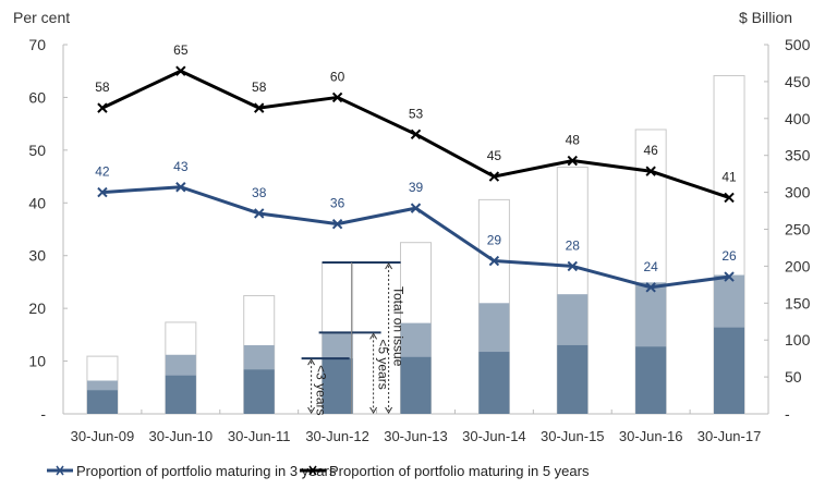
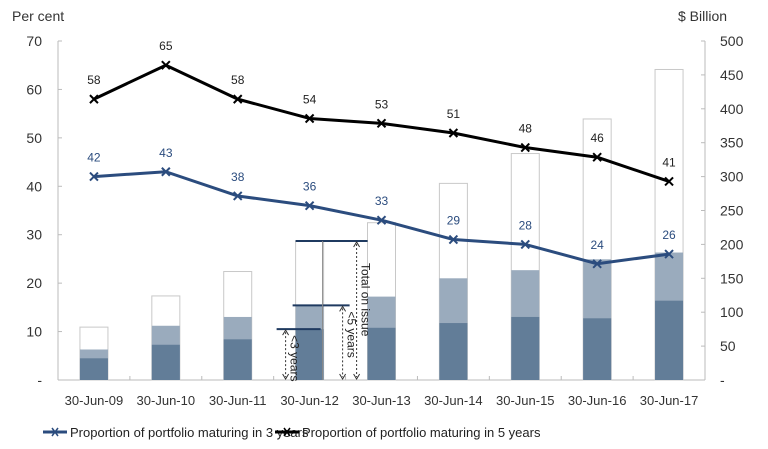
Proportion of portfolio maturing in 5 years/30-Jun-12: 60 -> 54
Proportion of portfolio maturing in 3 years/30-Jun-13: 39 -> 33
Proportion of portfolio maturing in 5 years/30-Jun-14: 45 -> 51
